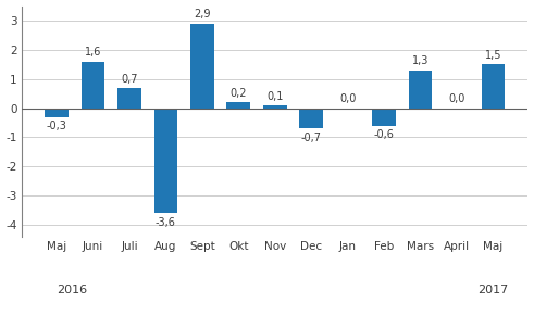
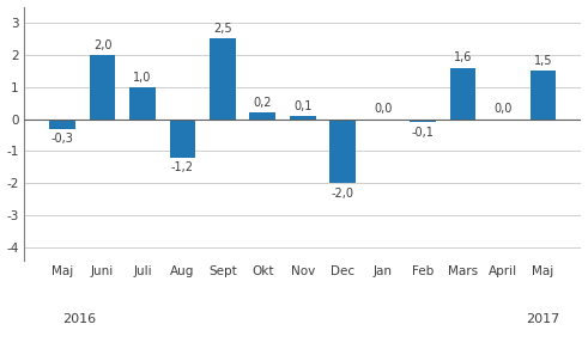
Juni: 1,6 -> 2,0
Juli: 0,7 -> 1,0
Aug: -3,6 -> -1,2
Sept: 2,9 -> 2,5
Dec: -0,7 -> -2,0
Feb: -0,6 -> -0,1
Mars: 1,3 -> 1,6
